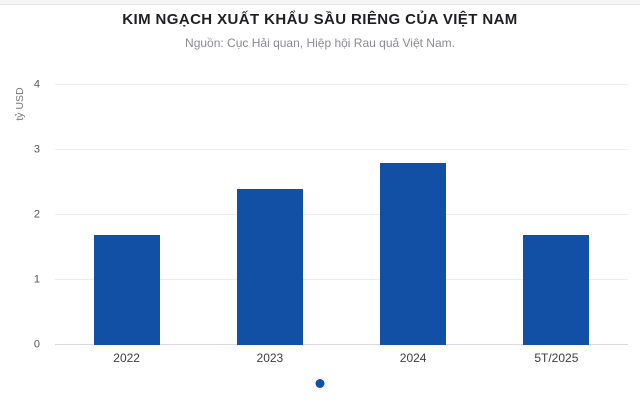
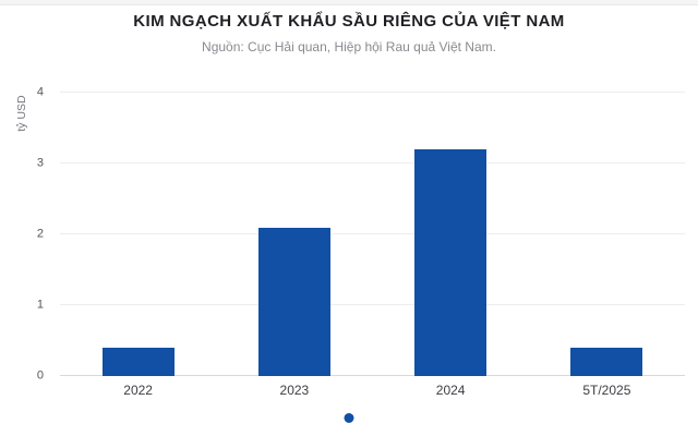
2022: 1.7 -> 0.4
2023: 2.4 -> 2.1
2024: 2.8 -> 3.2
5T/2025: 1.7 -> 0.4
